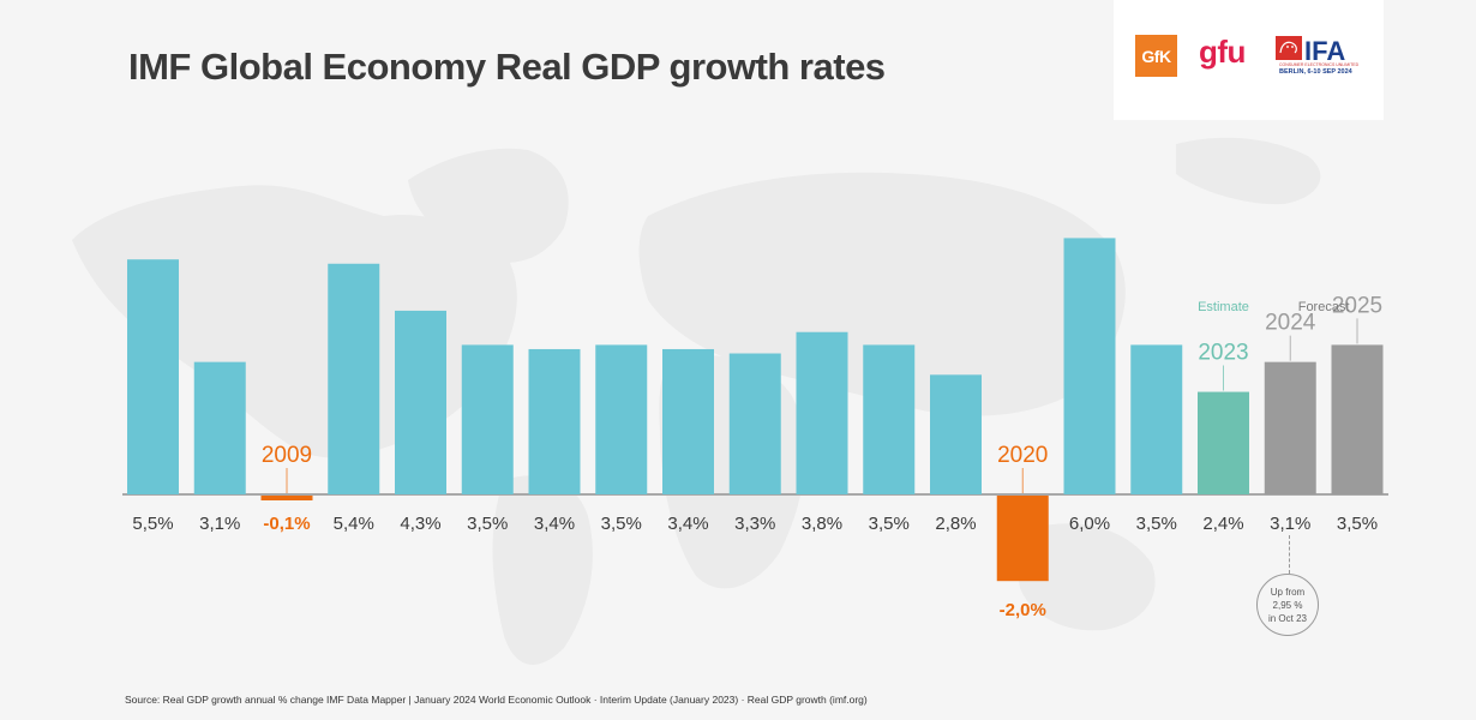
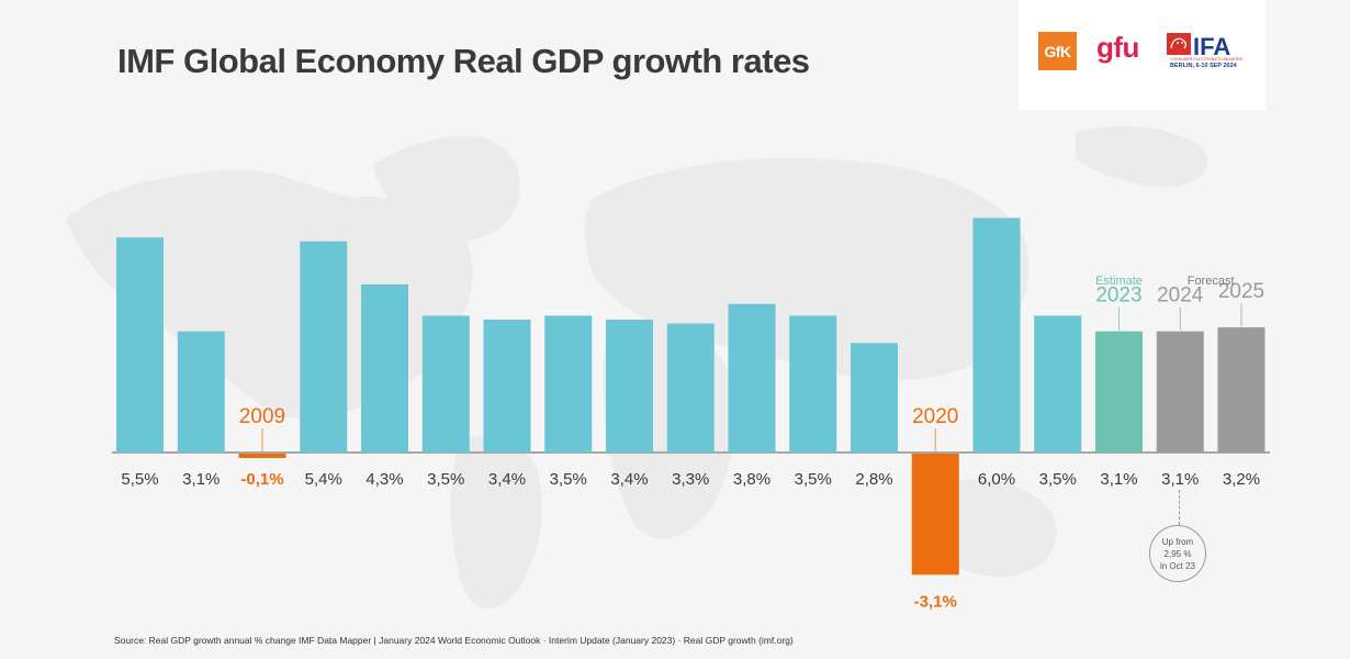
2020: -2,0% -> -3,1%
2023: 2,4% -> 3,1%
2025: 3,5% -> 3,2%
